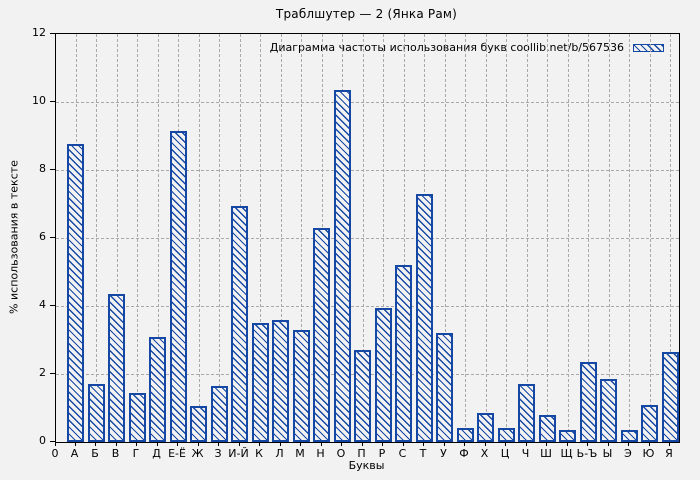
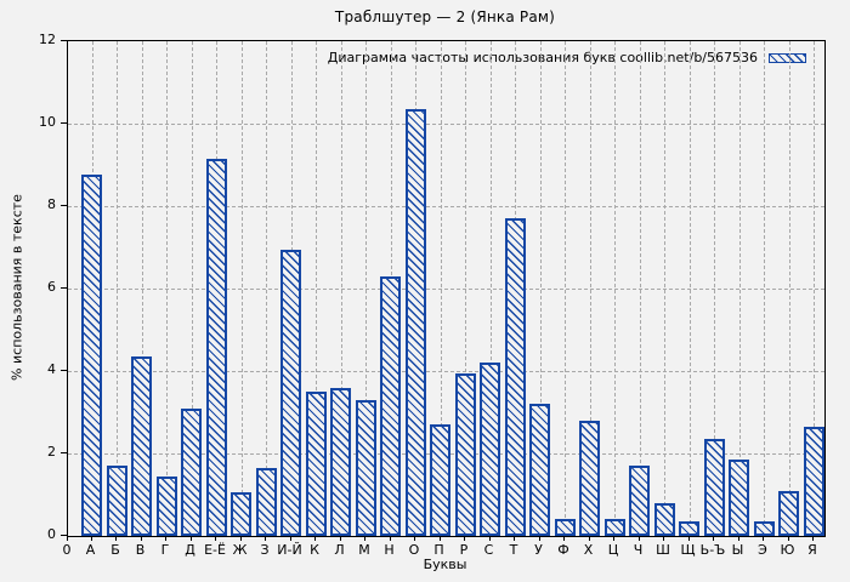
С: 5.2 -> 4.2
Т: 7.3 -> 7.7
Х: 0.8 -> 2.8
